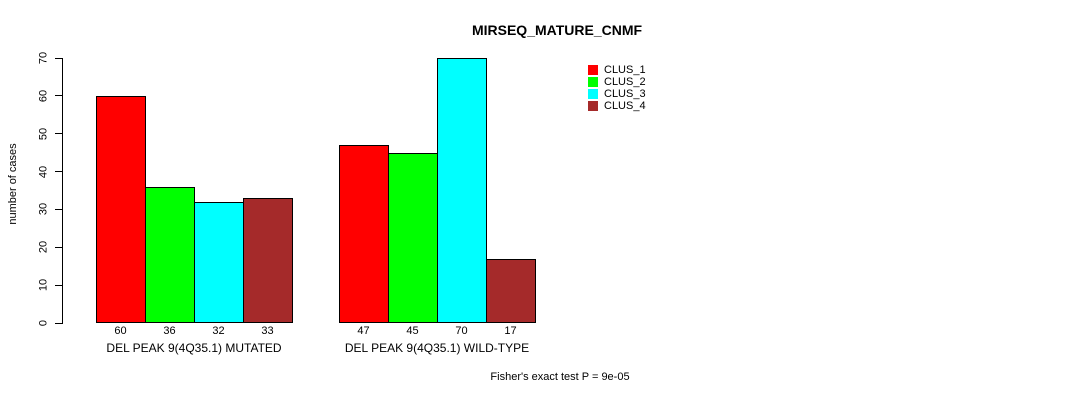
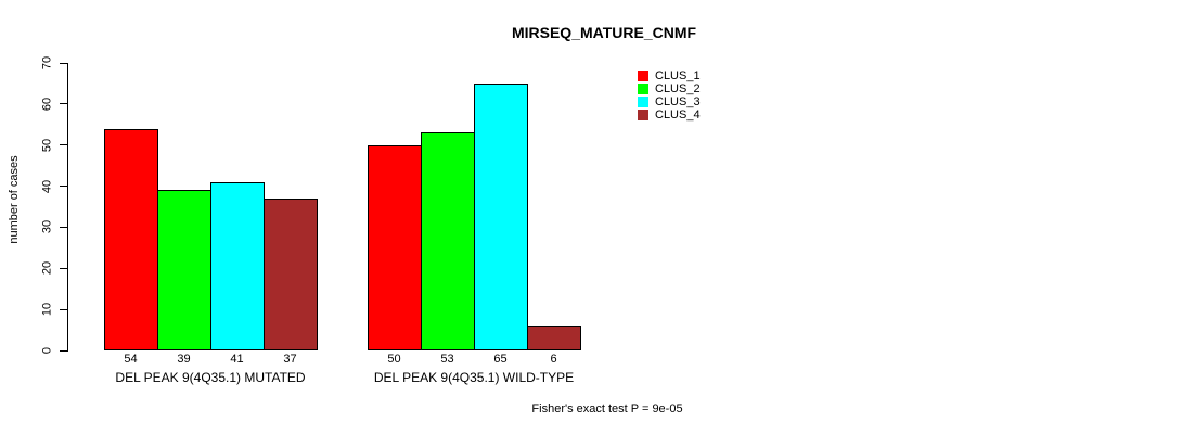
CLUS_1/DEL PEAK 9(4Q35.1) MUTATED: 60 -> 54
CLUS_2/DEL PEAK 9(4Q35.1) MUTATED: 36 -> 39
CLUS_3/DEL PEAK 9(4Q35.1) MUTATED: 32 -> 41
CLUS_4/DEL PEAK 9(4Q35.1) MUTATED: 33 -> 37
CLUS_1/DEL PEAK 9(4Q35.1) WILD-TYPE: 47 -> 50
CLUS_2/DEL PEAK 9(4Q35.1) WILD-TYPE: 45 -> 53
CLUS_3/DEL PEAK 9(4Q35.1) WILD-TYPE: 70 -> 65
CLUS_4/DEL PEAK 9(4Q35.1) WILD-TYPE: 17 -> 6
